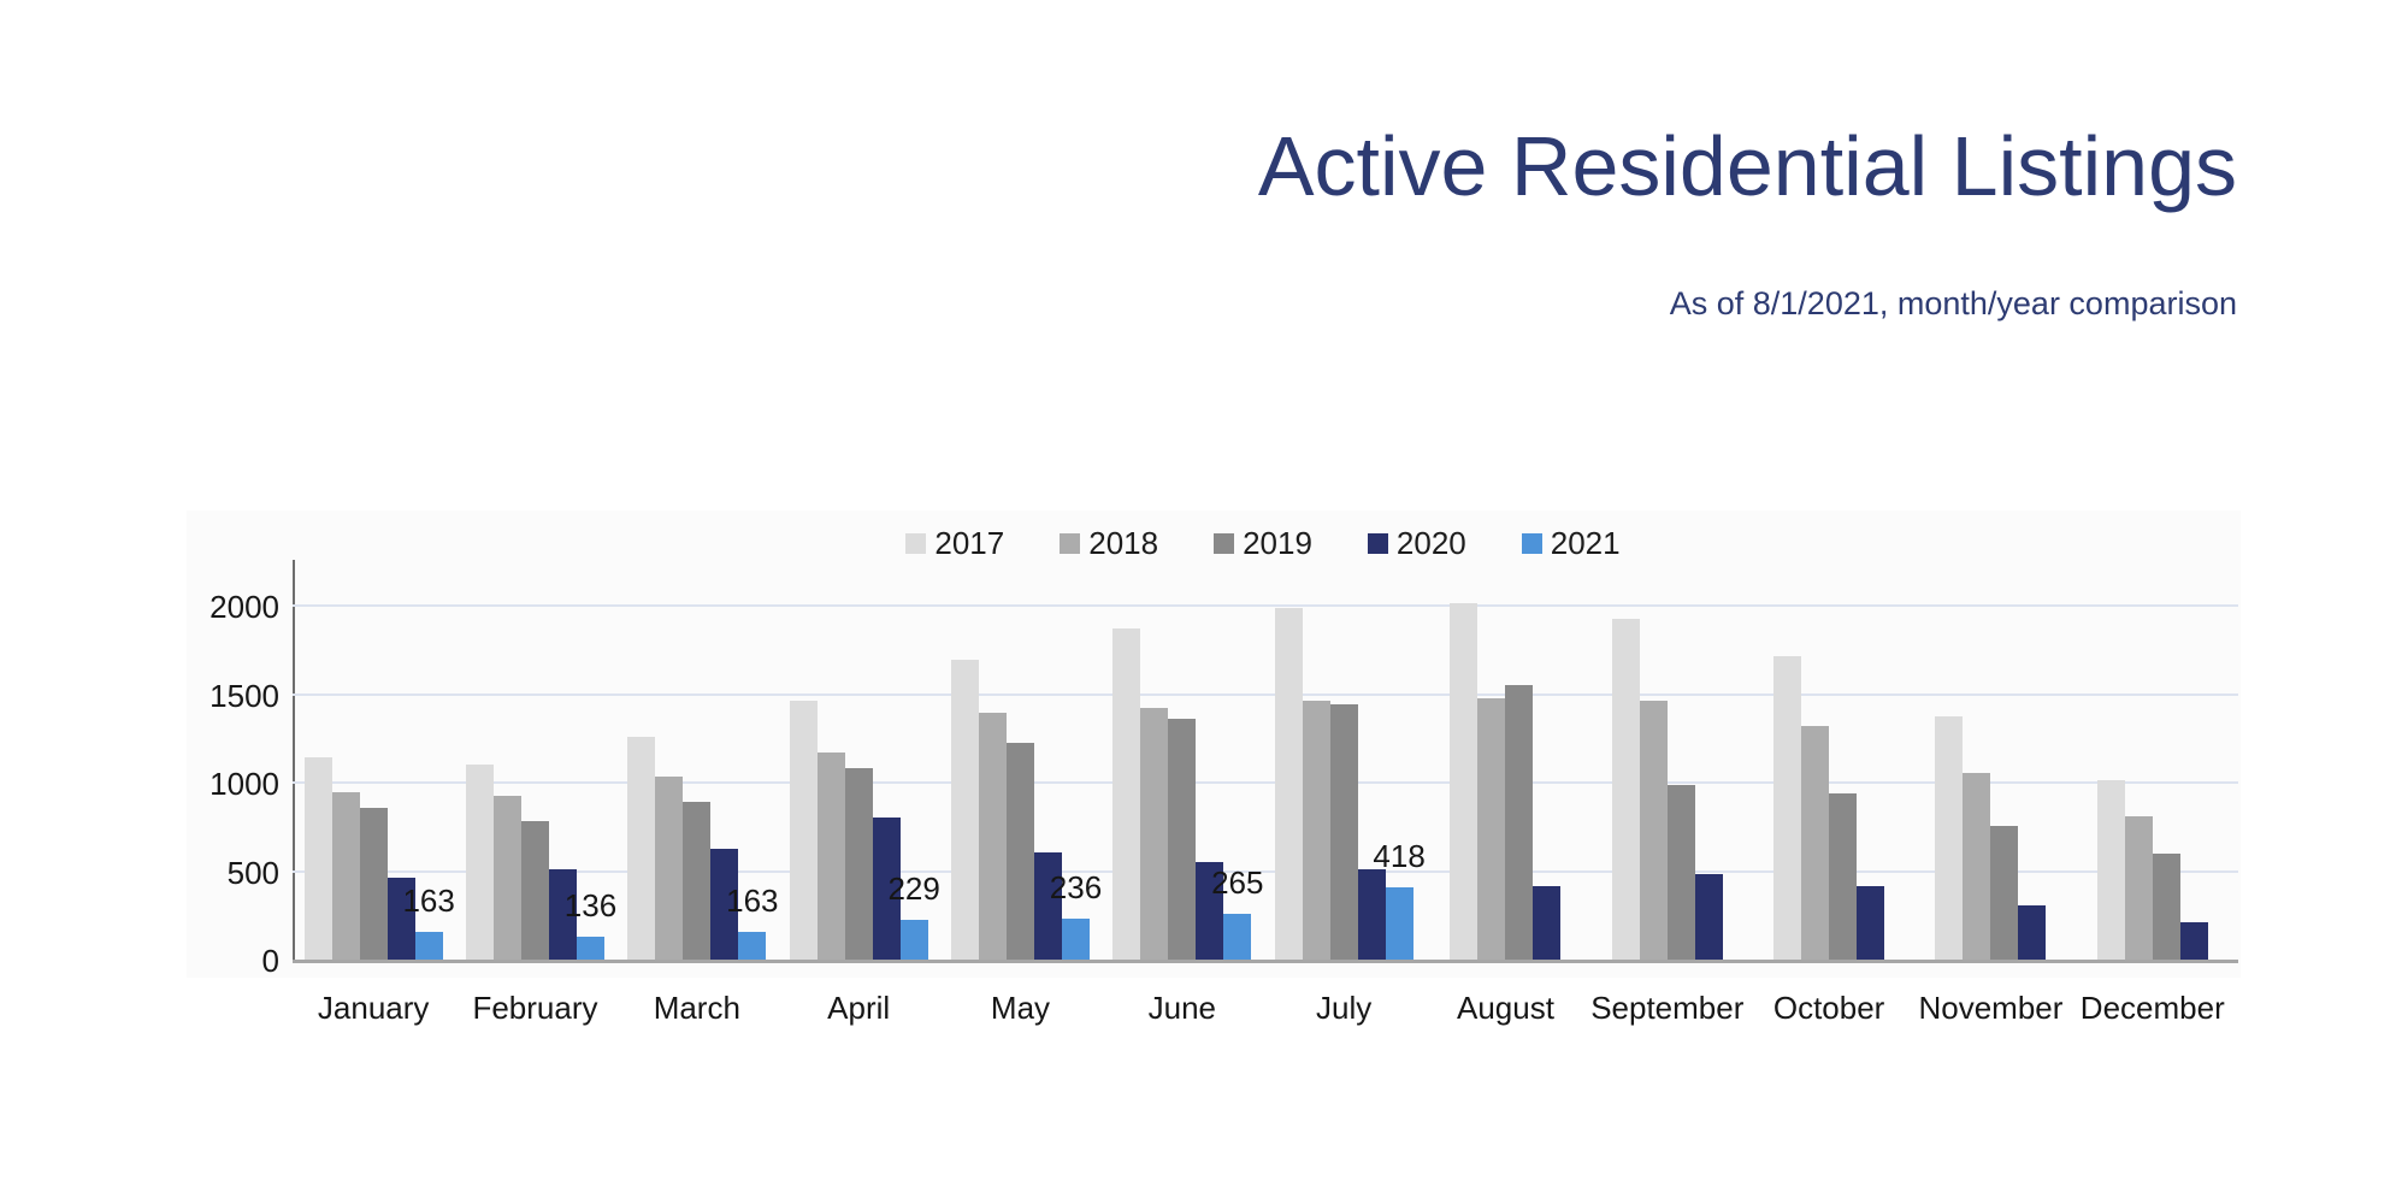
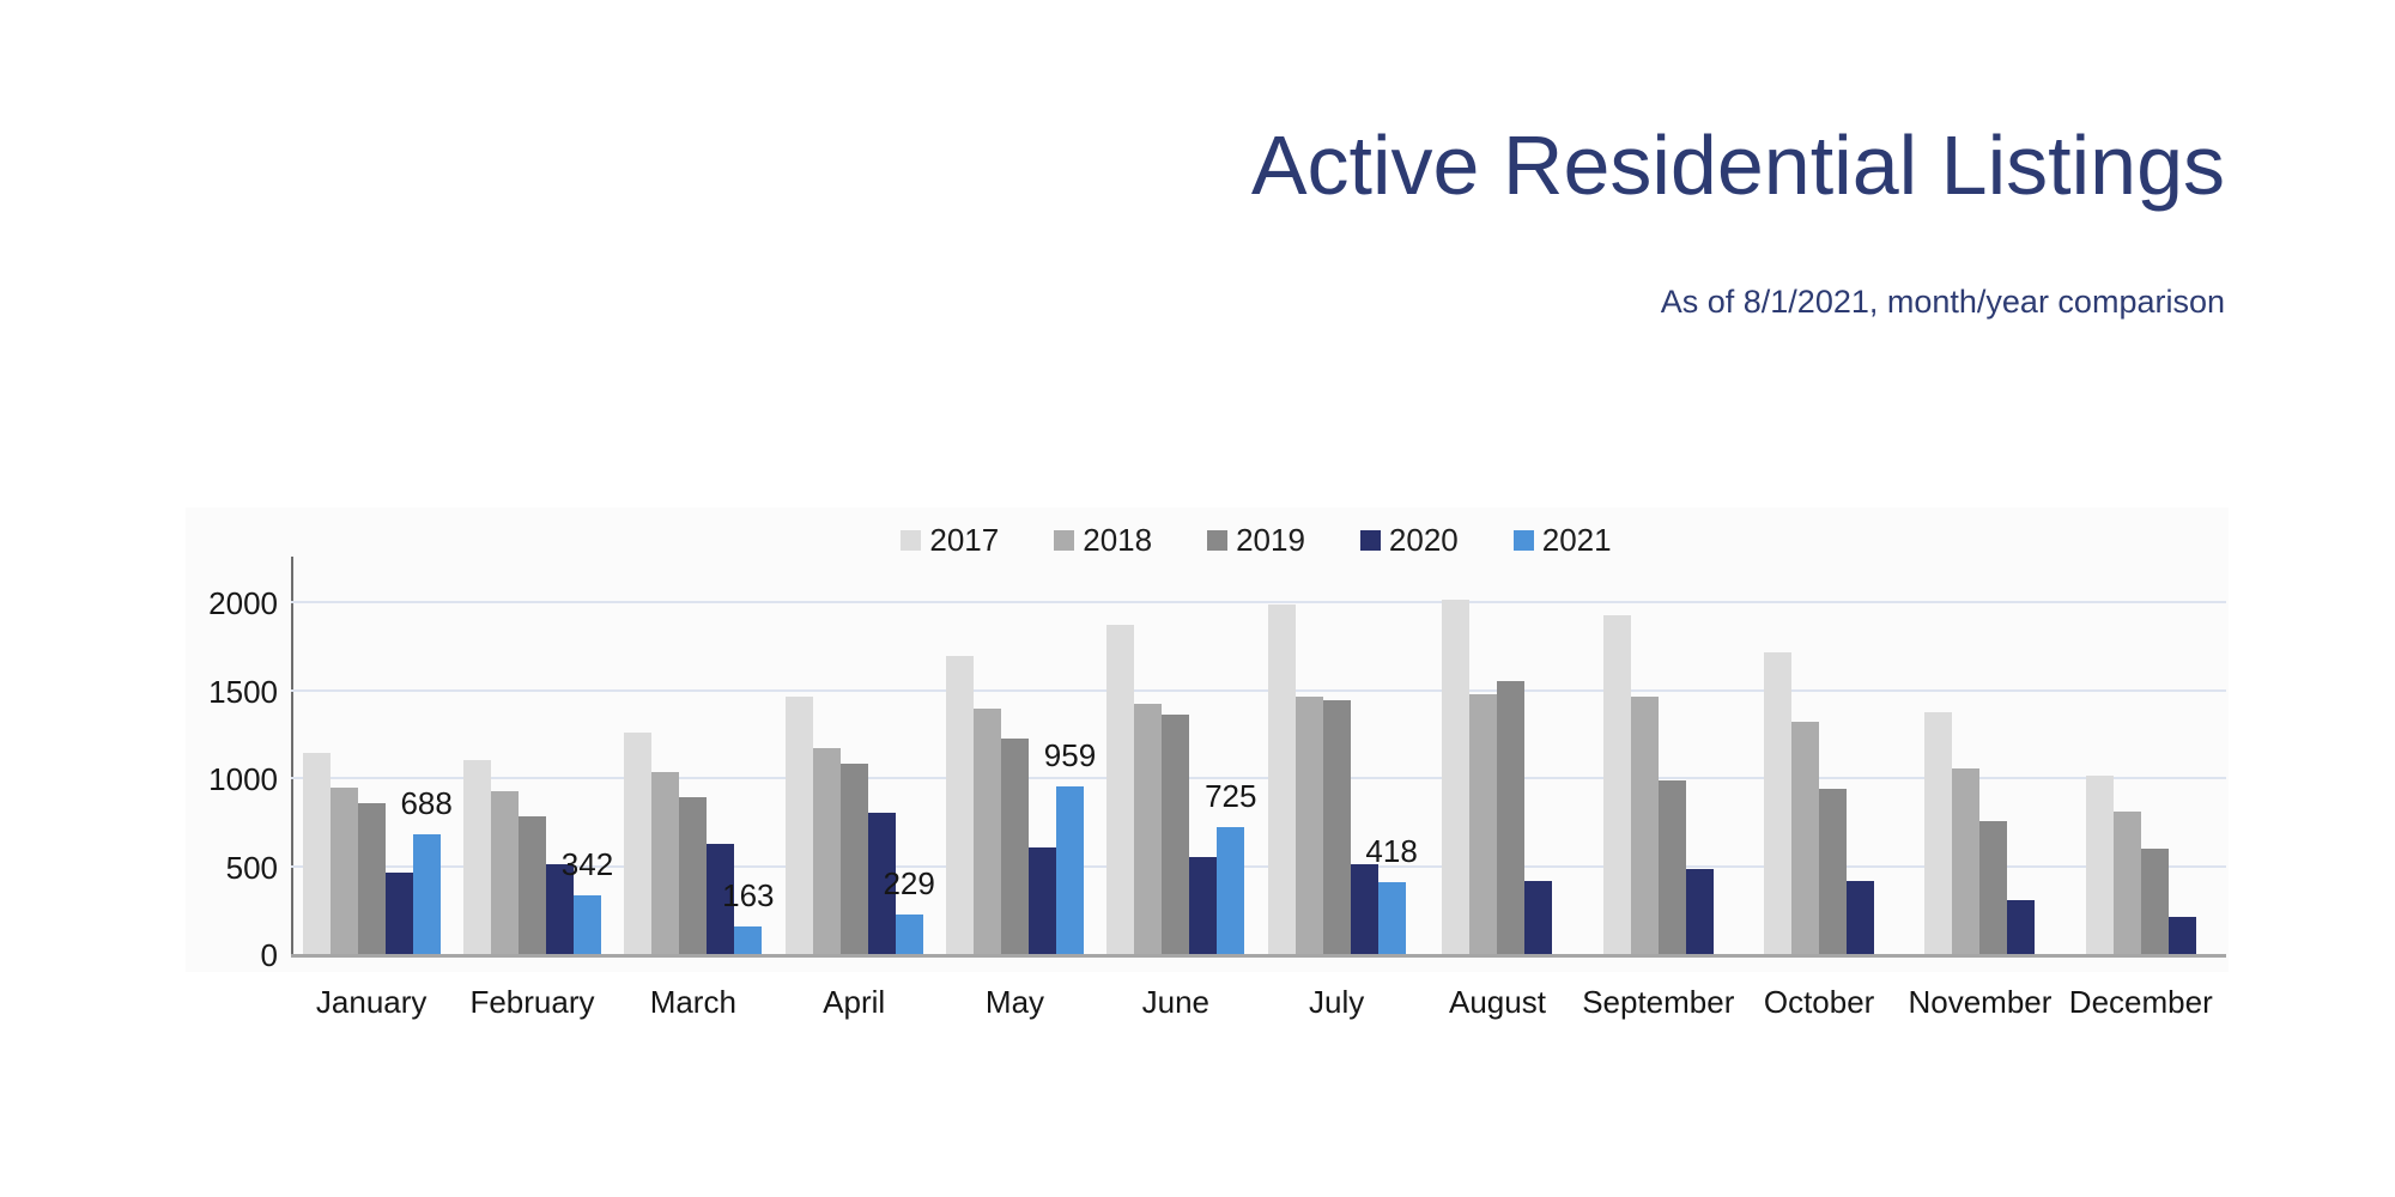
2021/January: 163 -> 688
2021/February: 136 -> 342
2021/May: 236 -> 959
2021/June: 265 -> 725
